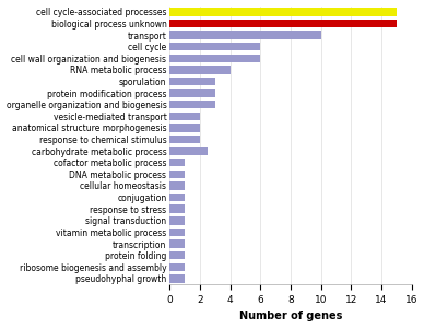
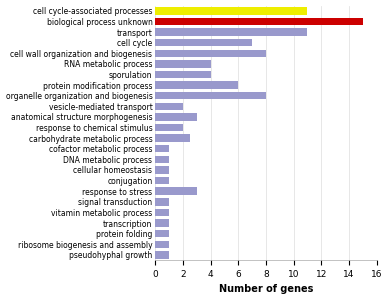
cell cycle-associated processes: 15.0 -> 11.0
transport: 10.0 -> 11.0
cell cycle: 6.0 -> 7.0
cell wall organization and biogenesis: 6.0 -> 8.0
sporulation: 3.0 -> 4.0
protein modification process: 3.0 -> 6.0
organelle organization and biogenesis: 3.0 -> 8.0
anatomical structure morphogenesis: 2.0 -> 3.0
response to stress: 1.0 -> 3.0
